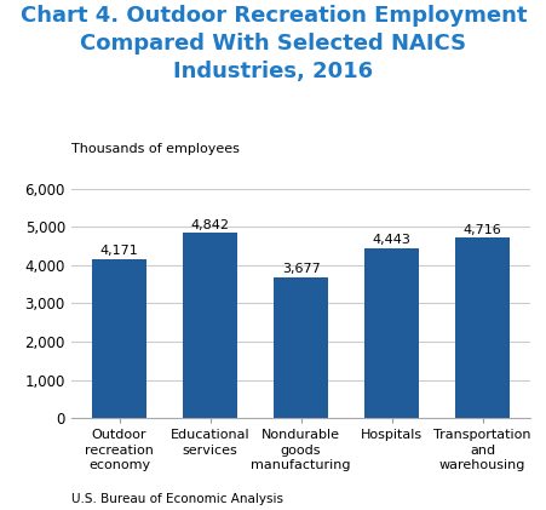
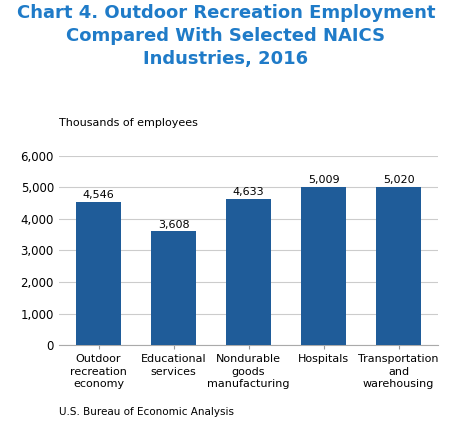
Outdoor recreation economy: 4,171 -> 4,546
Educational services: 4,842 -> 3,608
Nondurable goods manufacturing: 3,677 -> 4,633
Hospitals: 4,443 -> 5,009
Transportation and warehousing: 4,716 -> 5,020
